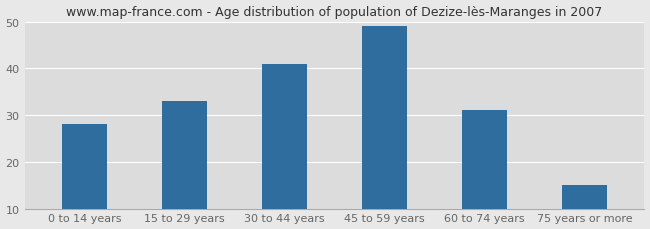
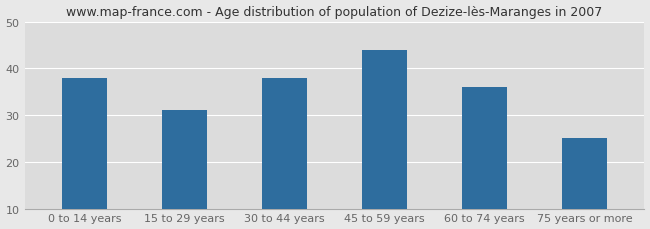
0 to 14 years: 28 -> 38
15 to 29 years: 33 -> 31
30 to 44 years: 41 -> 38
45 to 59 years: 49 -> 44
60 to 74 years: 31 -> 36
75 years or more: 15 -> 25
